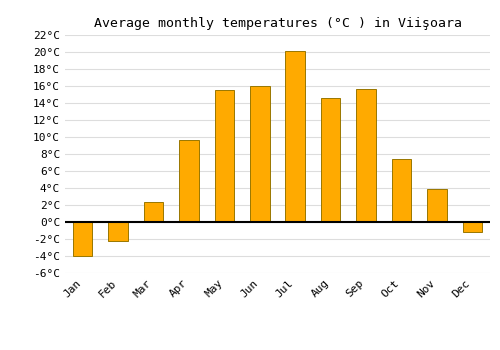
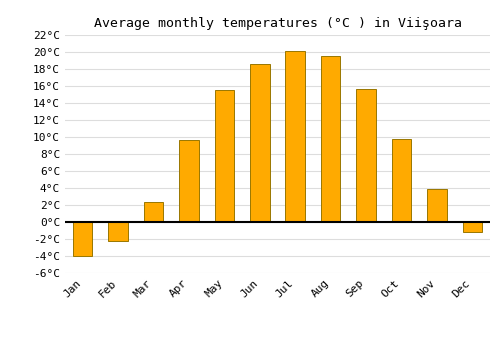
Jun: 16.0°C -> 18.6°C
Aug: 14.6°C -> 19.5°C
Oct: 7.4°C -> 9.8°C
